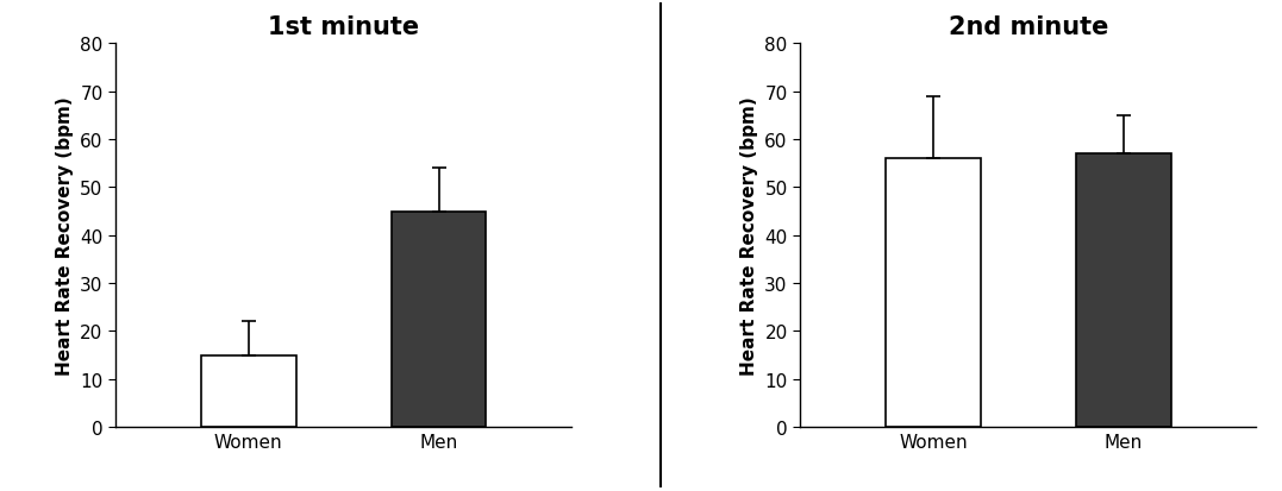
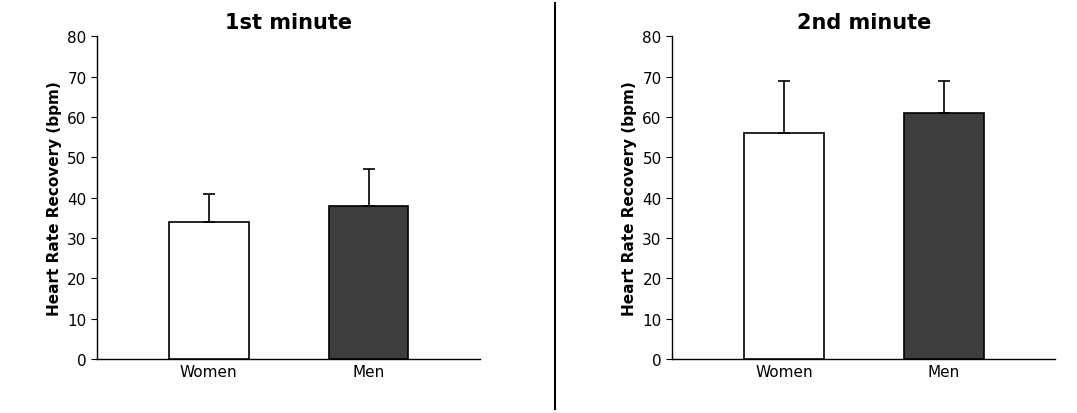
1st minute/Women: 15 -> 34
1st minute/Men: 45 -> 38
2nd minute/Men: 57 -> 61
